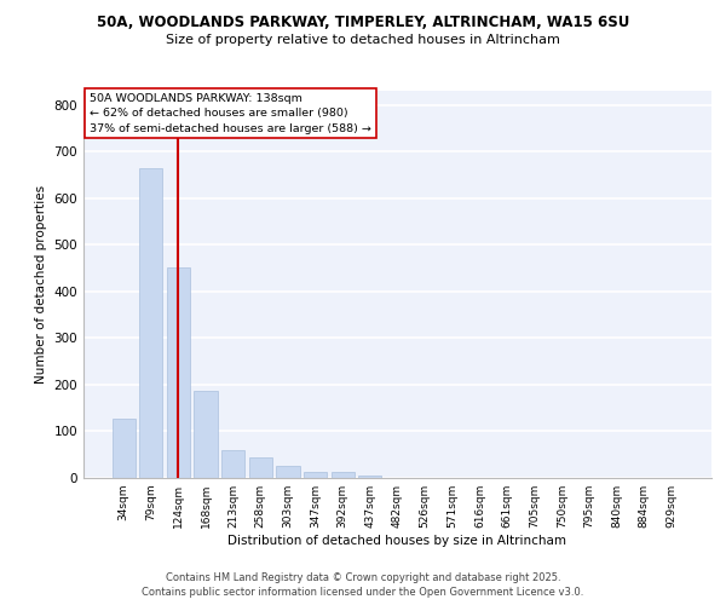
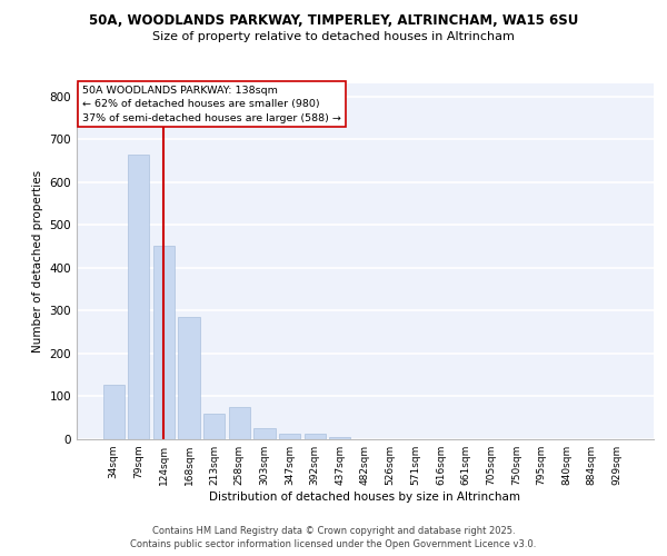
168sqm: 188 -> 285
258sqm: 45 -> 75
